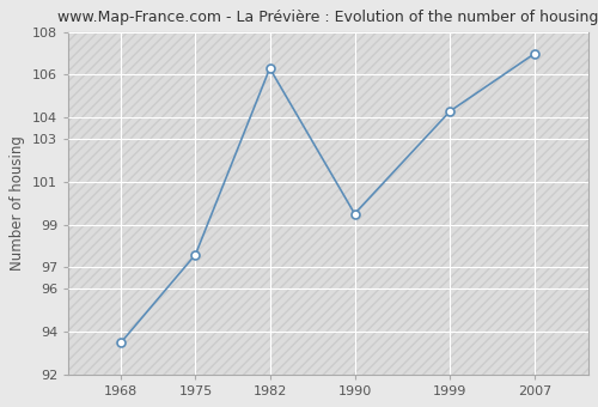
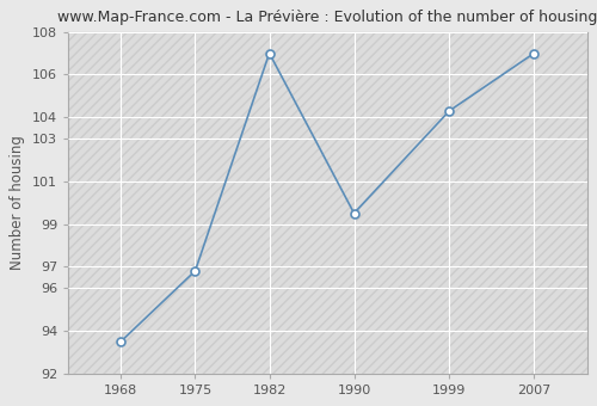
1975: 97.6 -> 96.8
1982: 106.3 -> 107.0
